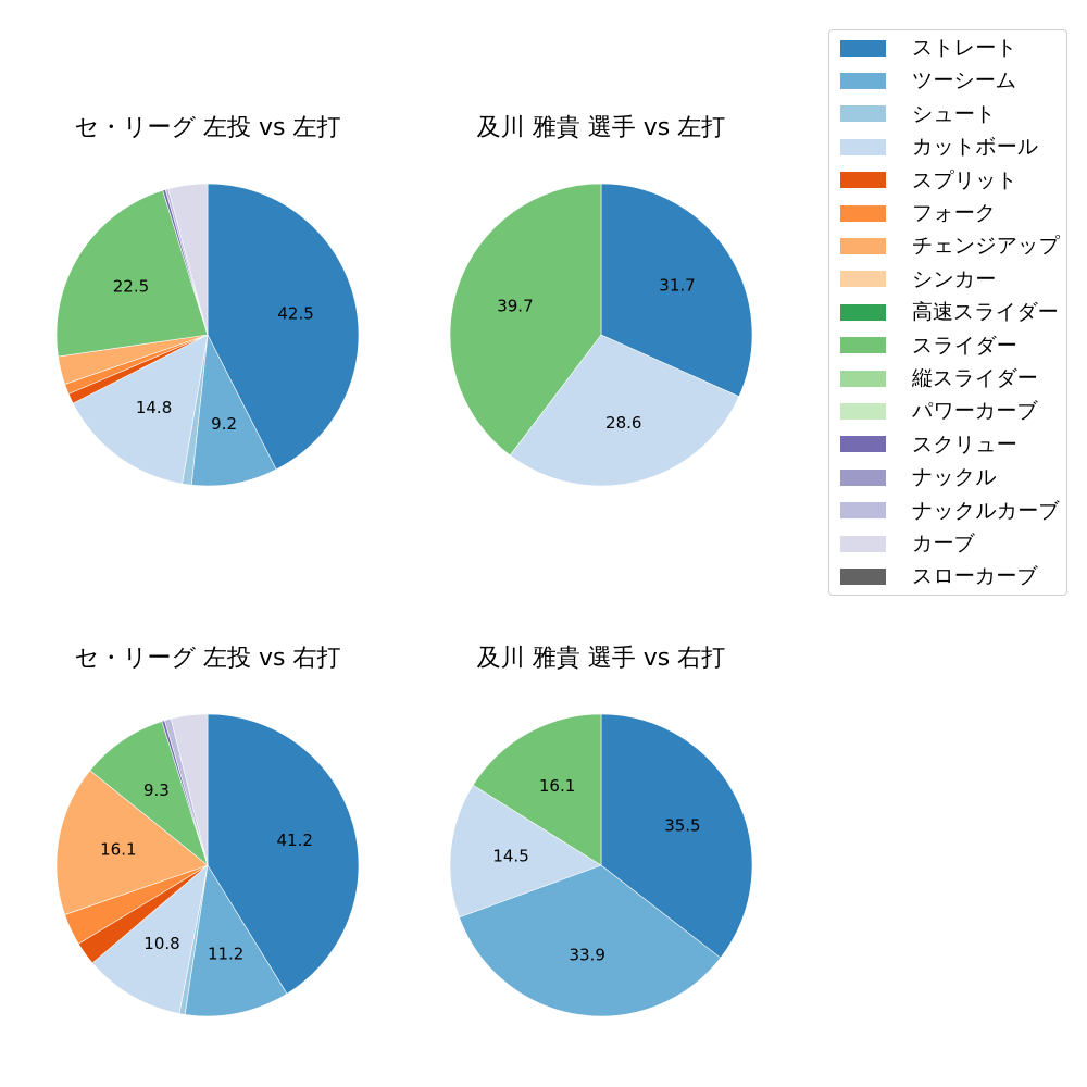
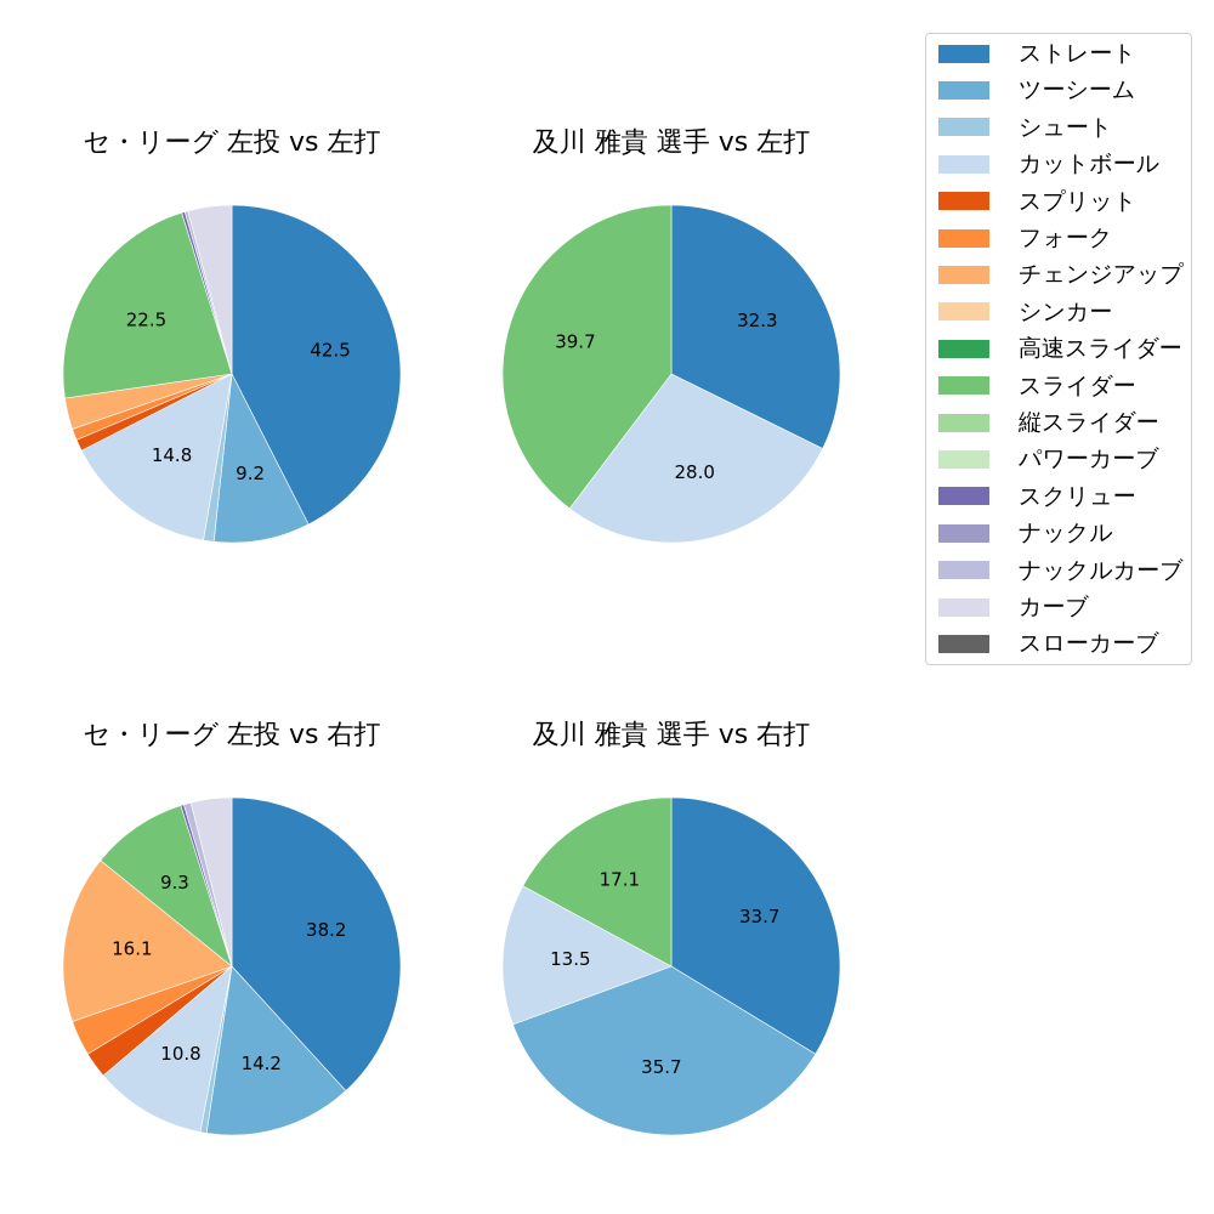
及川 雅貴 選手 vs 左打/ストレート: 31.7 -> 32.3
及川 雅貴 選手 vs 左打/カットボール: 28.6 -> 28.0
セ・リーグ 左投 vs 右打/ストレート: 41.2 -> 38.2
セ・リーグ 左投 vs 右打/ツーシーム: 11.2 -> 14.2
及川 雅貴 選手 vs 右打/ストレート: 35.5 -> 33.7
及川 雅貴 選手 vs 右打/ツーシーム: 33.9 -> 35.7
及川 雅貴 選手 vs 右打/カットボール: 14.5 -> 13.5
及川 雅貴 選手 vs 右打/スライダー: 16.1 -> 17.1
